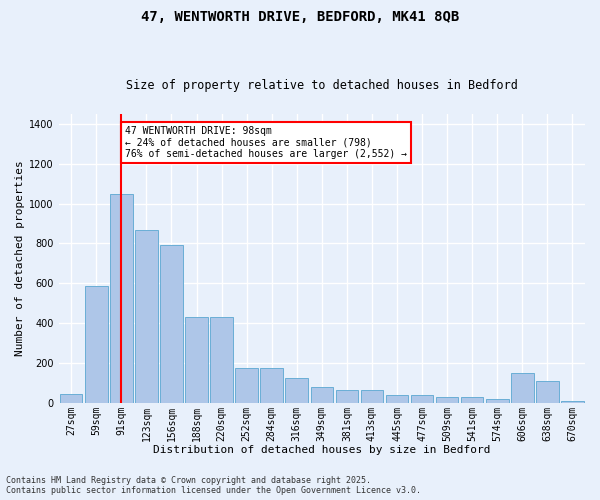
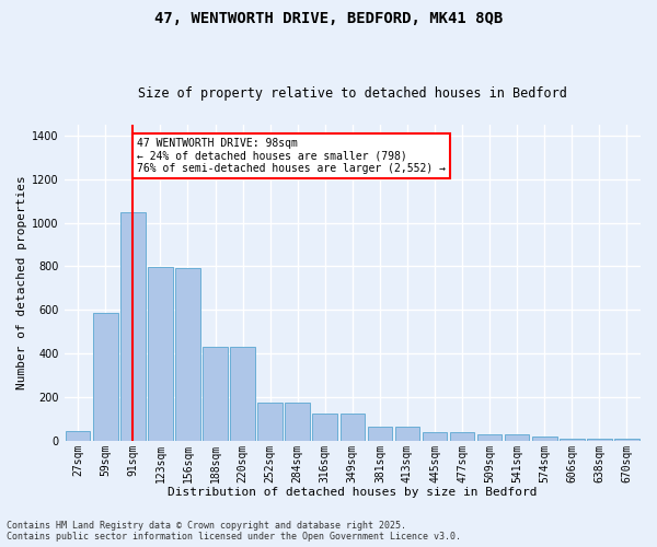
123sqm: 870 -> 800
349sqm: 80 -> 120
606sqm: 150 -> 10
638sqm: 110 -> 10
